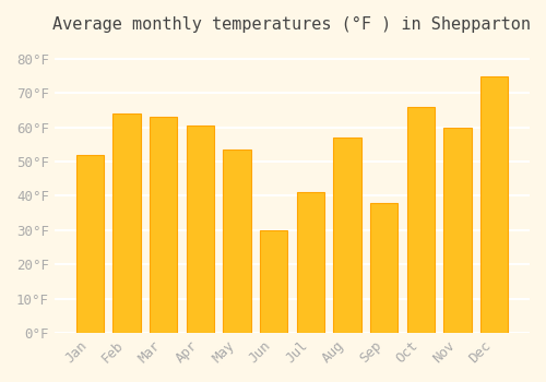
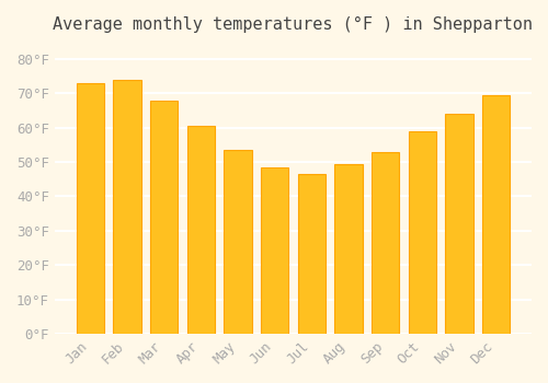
Jan: 52.0°F -> 73.0°F
Feb: 64.0°F -> 74.0°F
Mar: 63.0°F -> 68.0°F
Jun: 30.0°F -> 48.5°F
Jul: 41.0°F -> 46.5°F
Aug: 57.0°F -> 49.5°F
Sep: 38.0°F -> 53.0°F
Oct: 66.0°F -> 59.0°F
Nov: 60.0°F -> 64.0°F
Dec: 75.0°F -> 69.5°F
